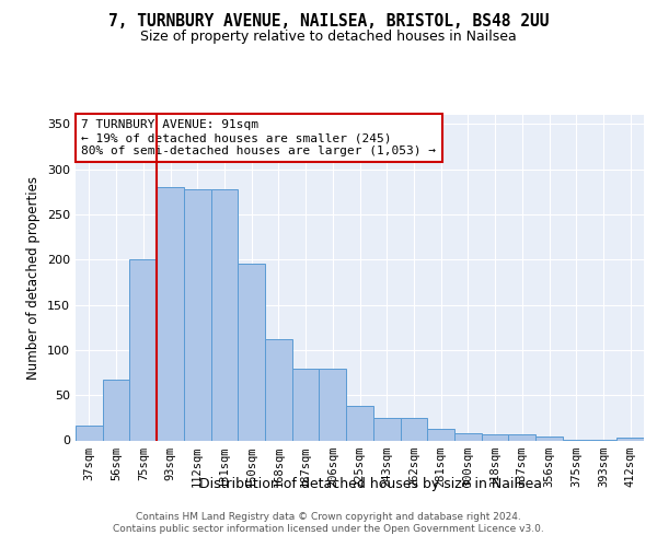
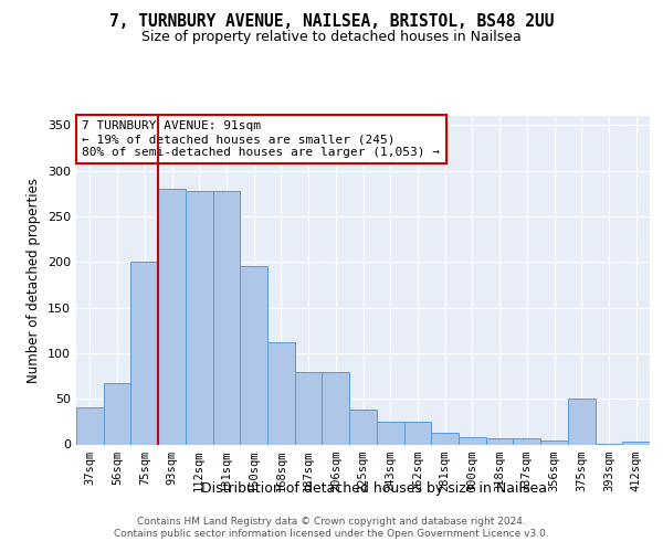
37sqm: 16 -> 40
375sqm: 1 -> 50
